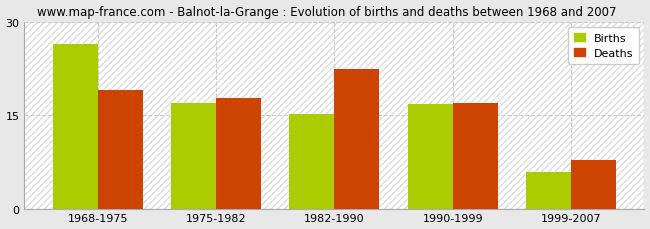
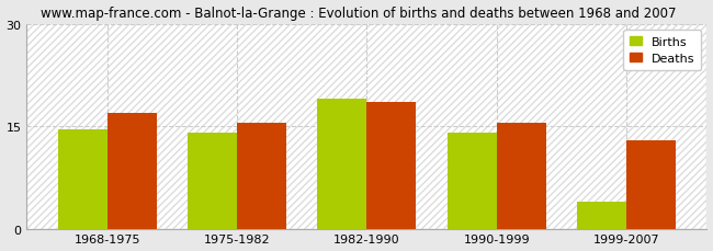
Births/1968-1975: 26.4 -> 14.5
Deaths/1968-1975: 19.0 -> 17.0
Births/1975-1982: 17.0 -> 14.0
Deaths/1975-1982: 17.8 -> 15.5
Births/1982-1990: 15.2 -> 19.0
Deaths/1982-1990: 22.4 -> 18.5
Births/1990-1999: 16.8 -> 14.0
Deaths/1990-1999: 17.0 -> 15.5
Births/1999-2007: 5.8 -> 4.0
Deaths/1999-2007: 7.8 -> 13.0
